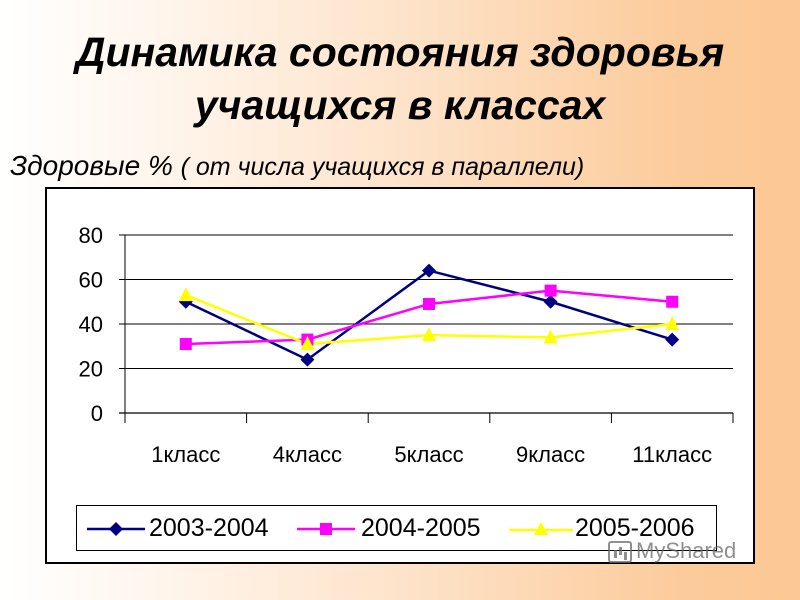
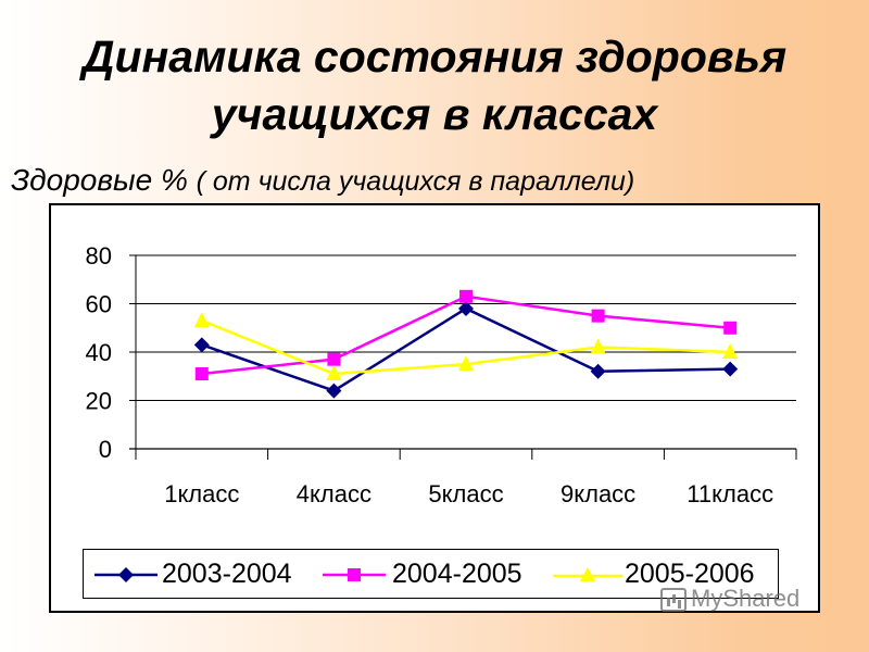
2003-2004/1класс: 50 -> 43
2004-2005/4класс: 33 -> 37
2003-2004/5класс: 64 -> 58
2004-2005/5класс: 49 -> 63
2003-2004/9класс: 50 -> 32
2005-2006/9класс: 34 -> 42
